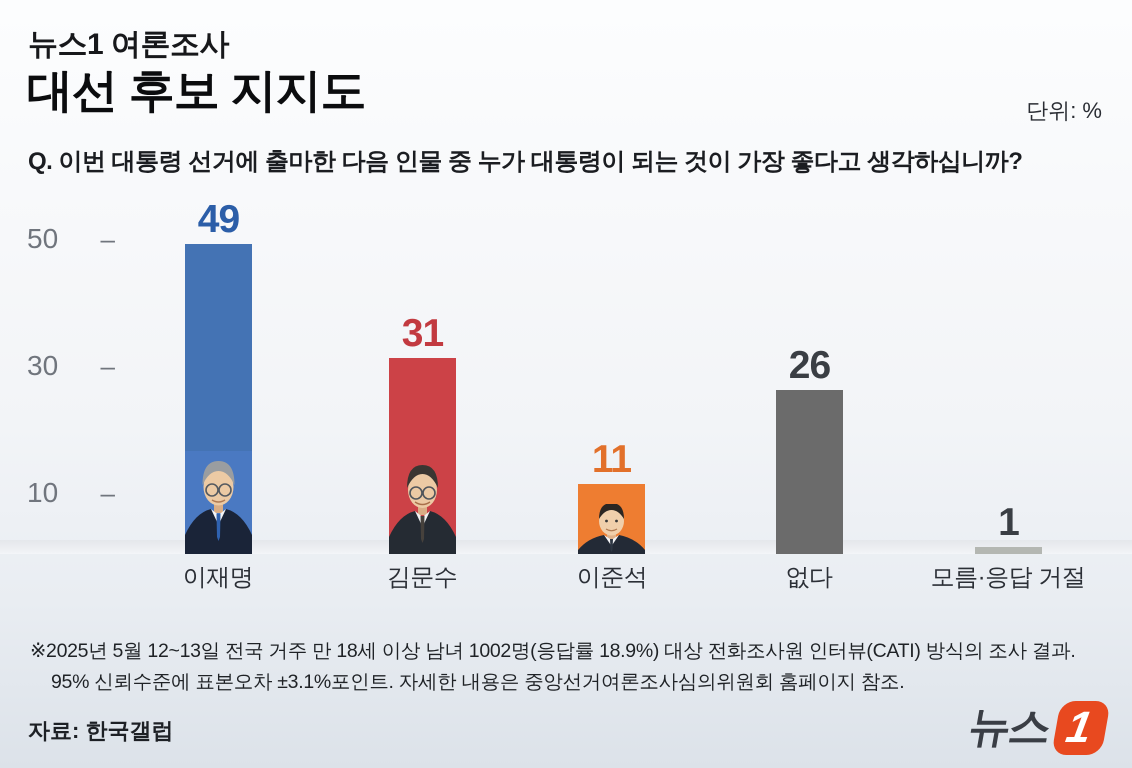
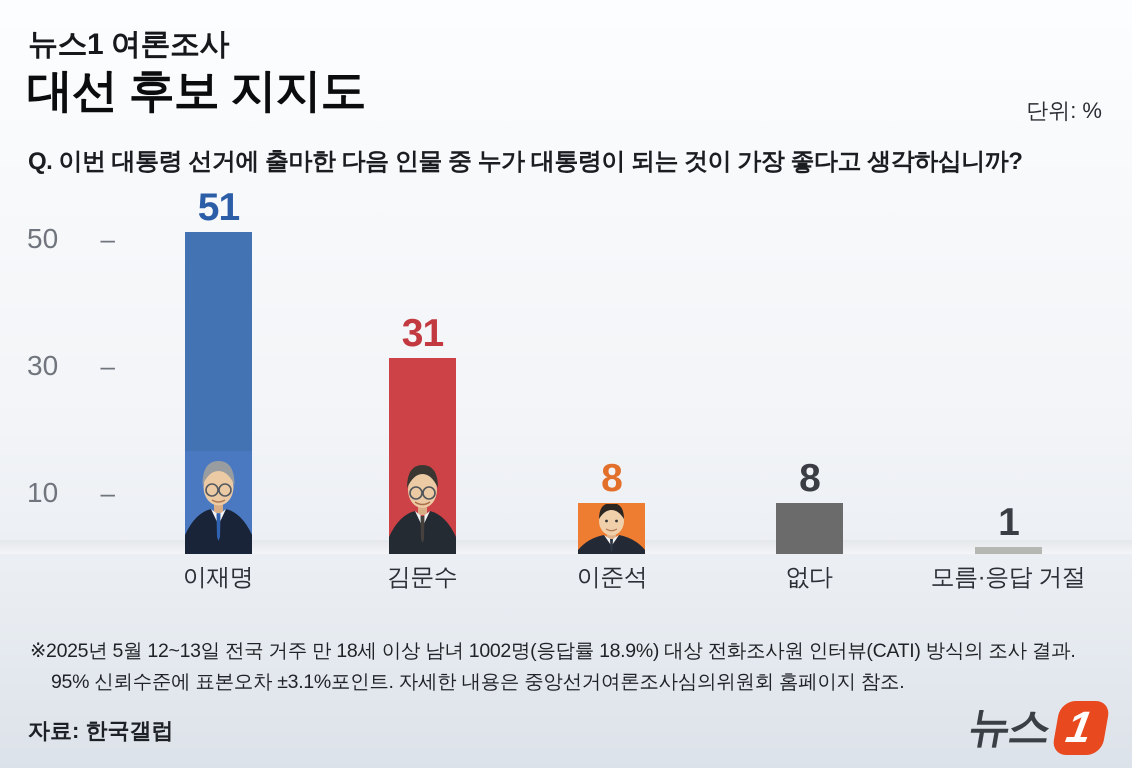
이재명: 49 -> 51
이준석: 11 -> 8
없다: 26 -> 8
